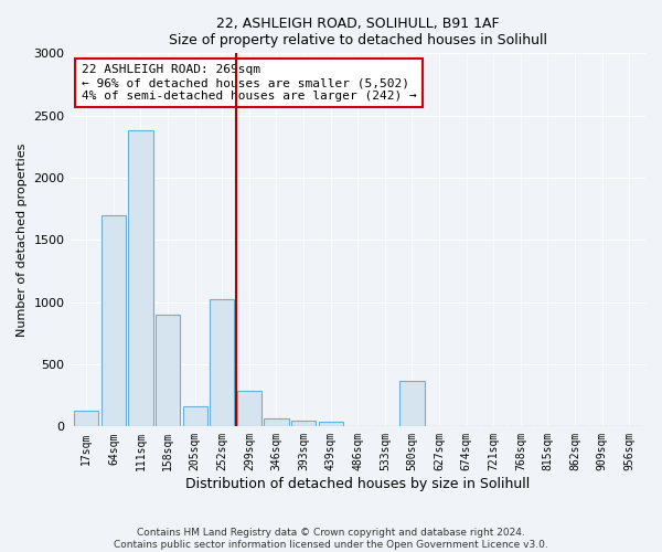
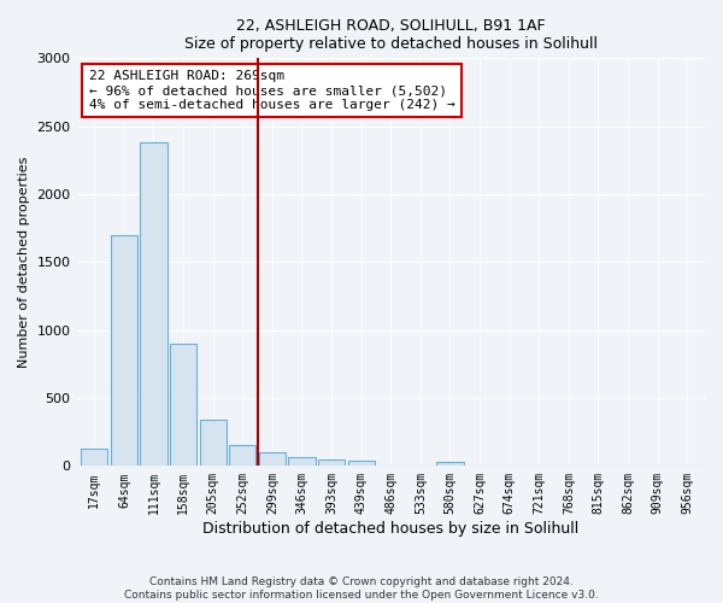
205sqm: 160 -> 340
252sqm: 1020 -> 160
299sqm: 290 -> 100
580sqm: 370 -> 30
